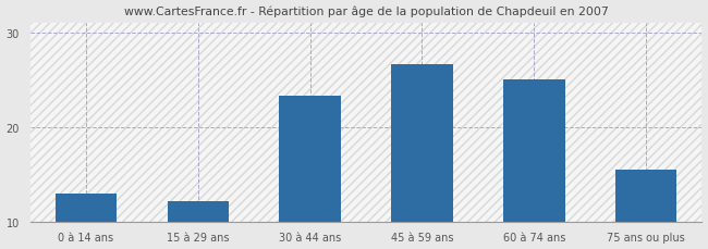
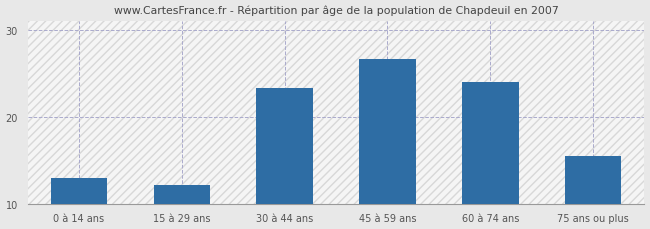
60 à 74 ans: 25.0 -> 24.0
